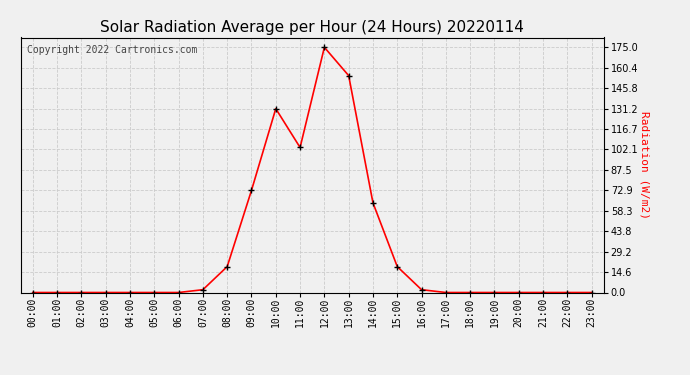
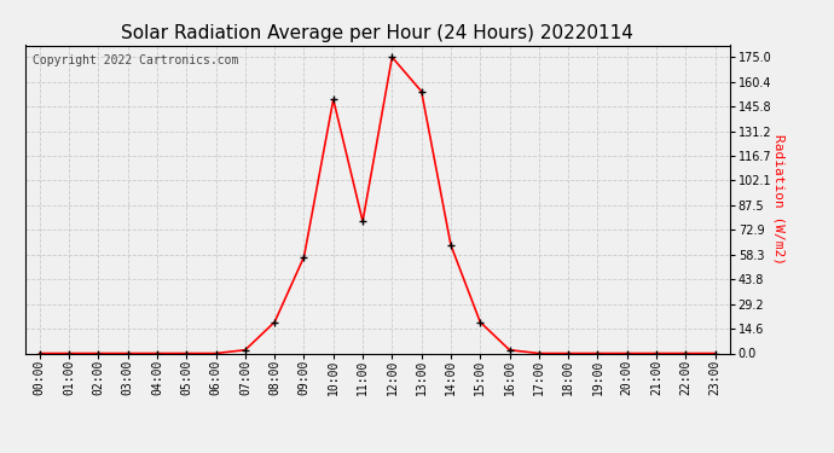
09:00: 73 -> 57
10:00: 131 -> 150
11:00: 104 -> 78
